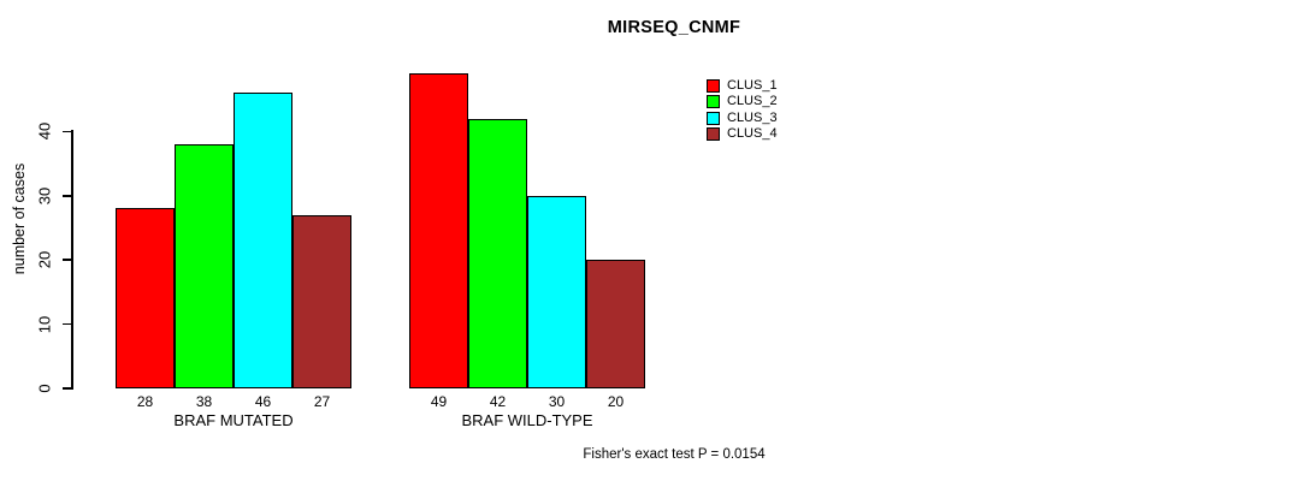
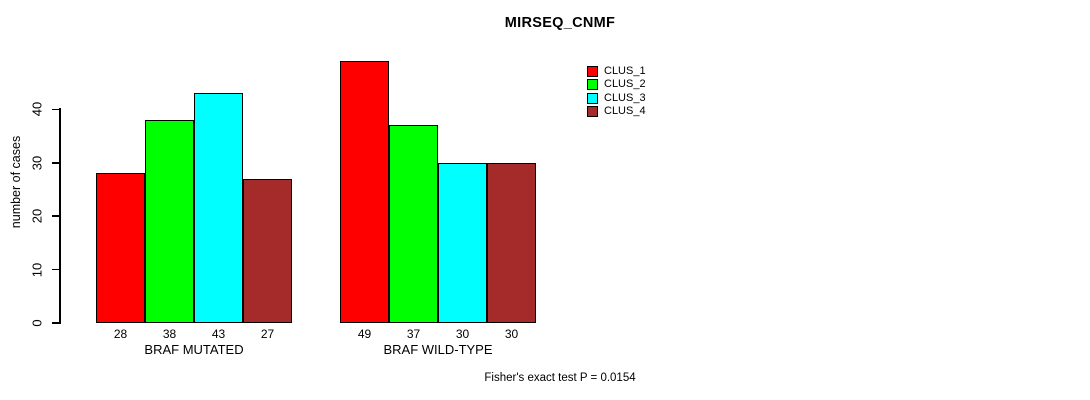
CLUS_3/BRAF MUTATED: 46 -> 43
CLUS_2/BRAF WILD-TYPE: 42 -> 37
CLUS_4/BRAF WILD-TYPE: 20 -> 30
